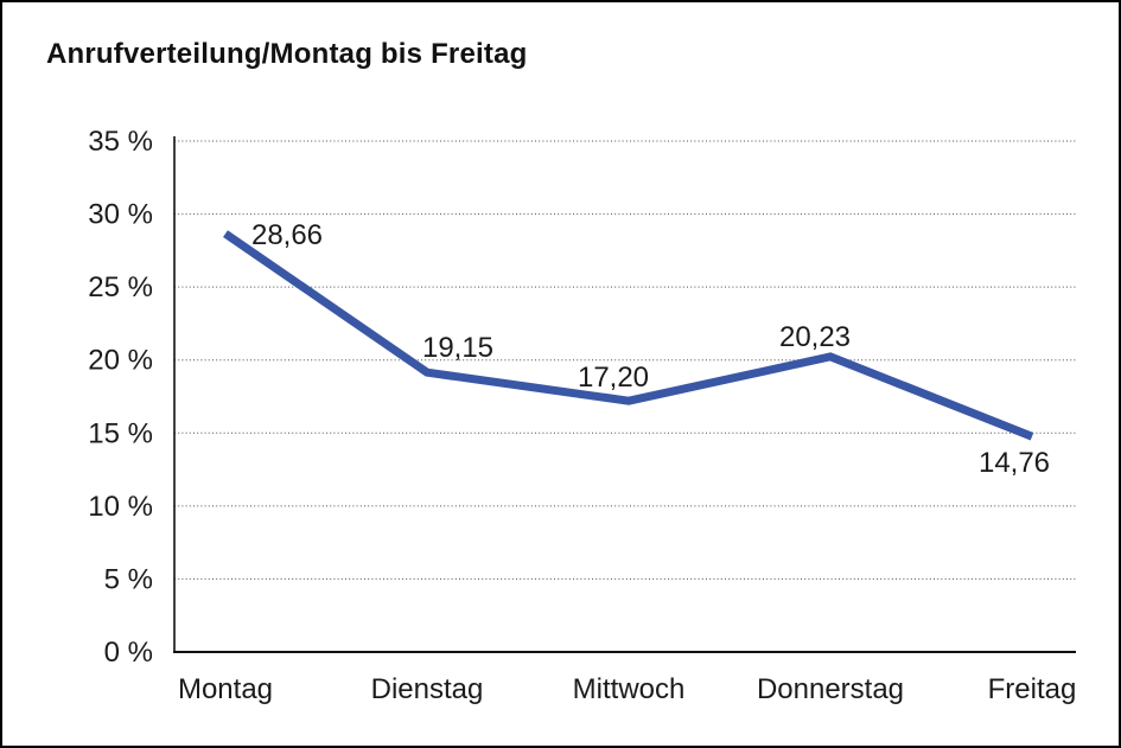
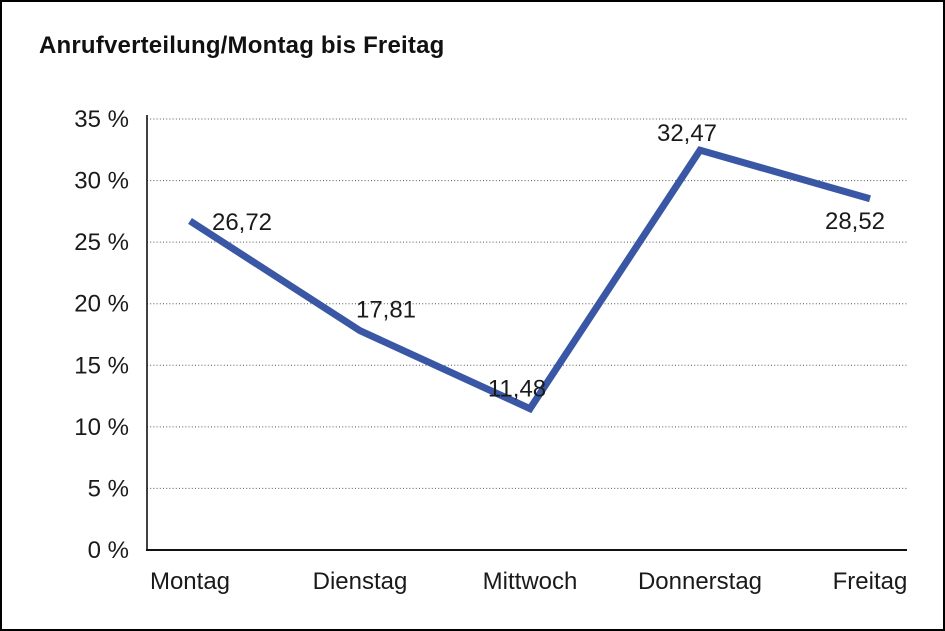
Montag: 28,66 -> 26,72
Dienstag: 19,15 -> 17,81
Mittwoch: 17,20 -> 11,48
Donnerstag: 20,23 -> 32,47
Freitag: 14,76 -> 28,52
